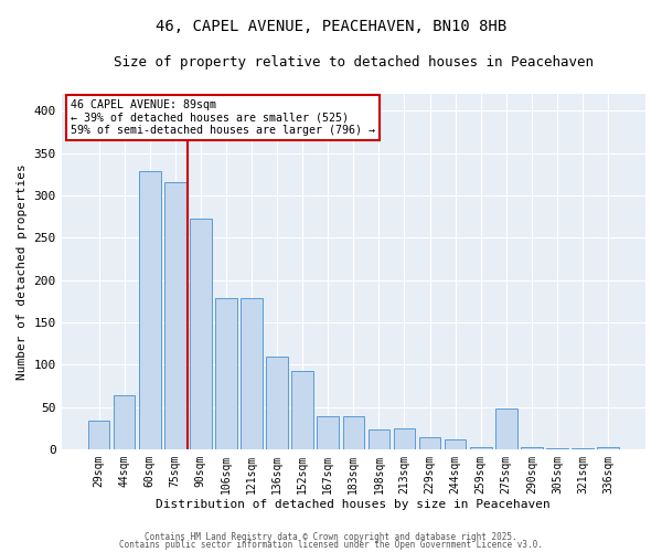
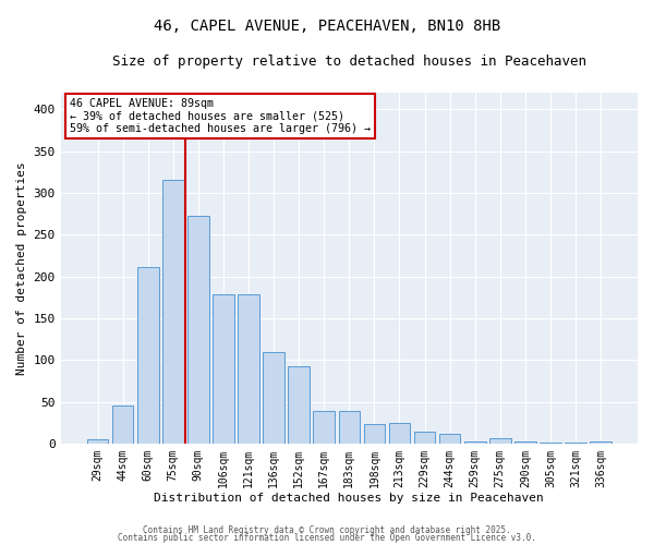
29sqm: 34 -> 5
44sqm: 64 -> 45
60sqm: 328 -> 211
275sqm: 48 -> 6
